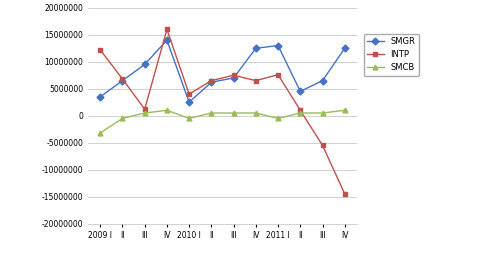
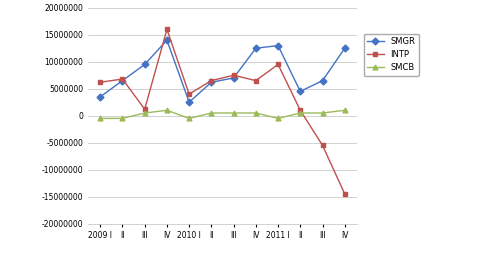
INTP/2009 I: 12200000 -> 6200000
SMCB/2009 I: -3200000 -> -500000
INTP/2011 I: 7600000 -> 9500000
